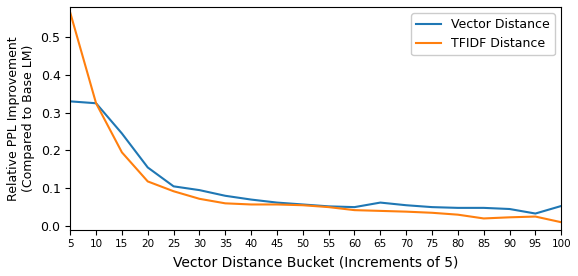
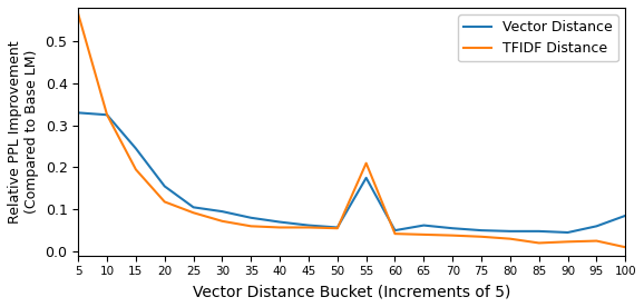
Vector Distance/55: 0.052 -> 0.175
TFIDF Distance/55: 0.050 -> 0.210
Vector Distance/95: 0.033 -> 0.060
Vector Distance/100: 0.053 -> 0.085
